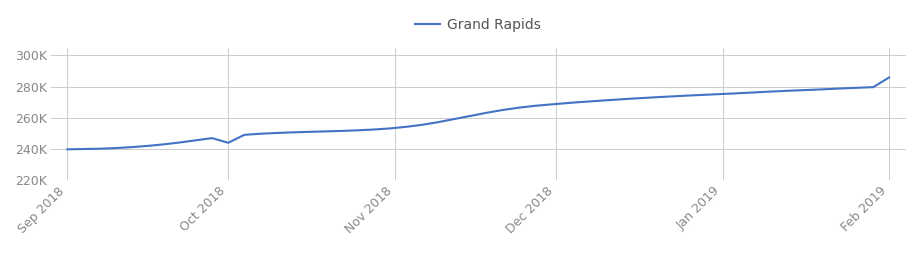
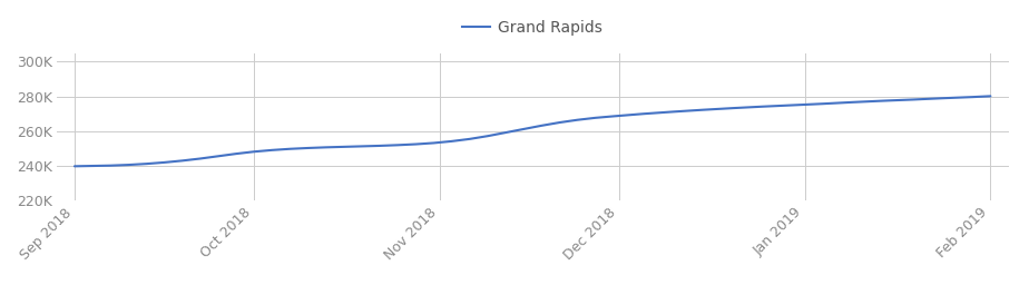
Oct 2018: 244K -> 248K
Feb 2019: 286K -> 280K
